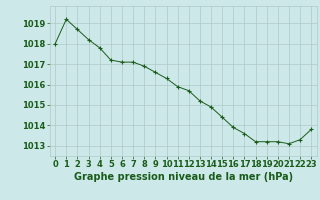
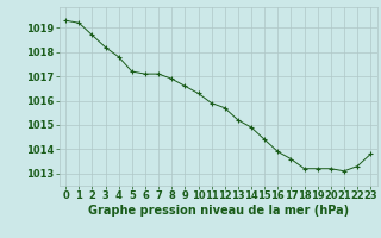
0: 1018.0 -> 1019.3
